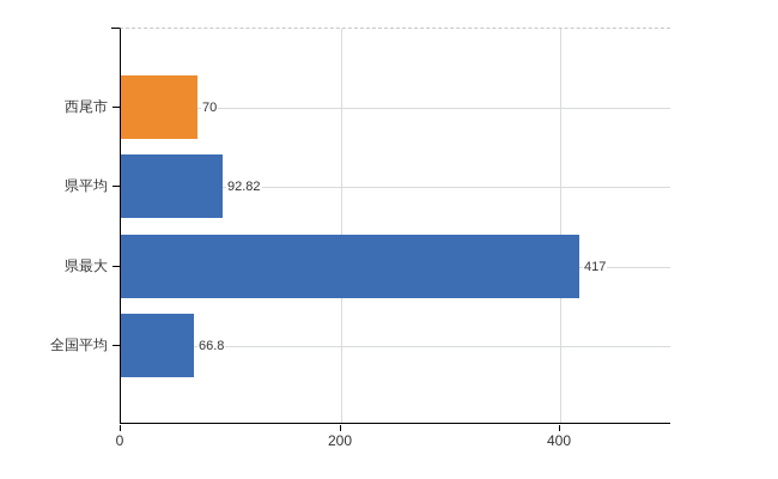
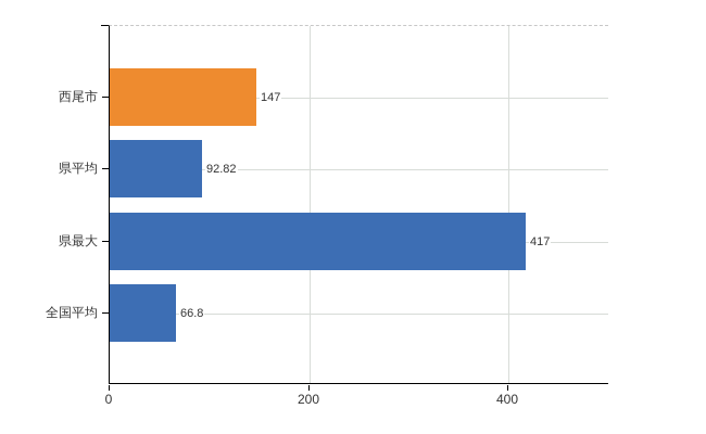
西尾市: 70 -> 147
